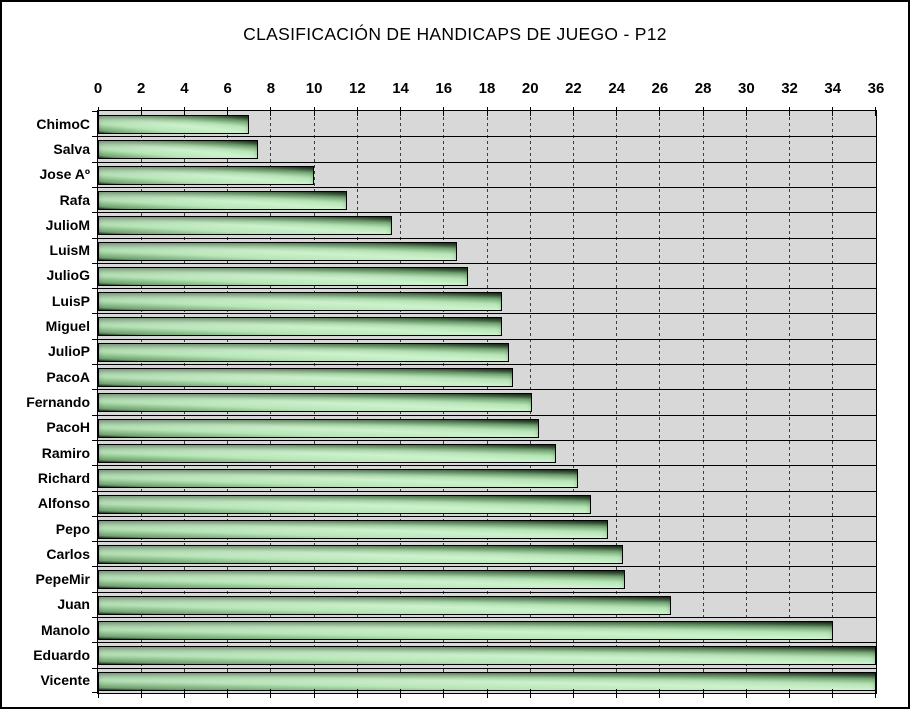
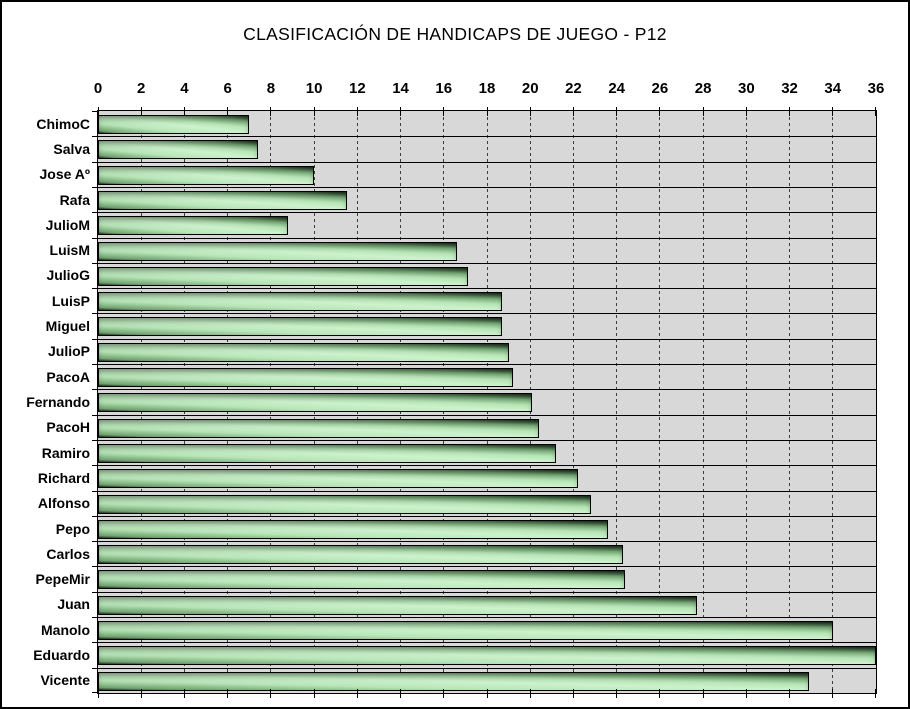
JulioM: 13.6 -> 8.8
Juan: 26.5 -> 27.7
Vicente: 36.0 -> 32.9
